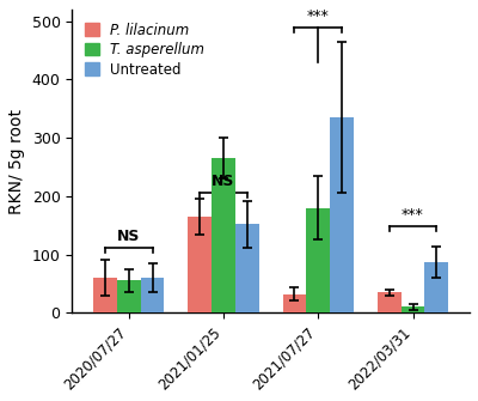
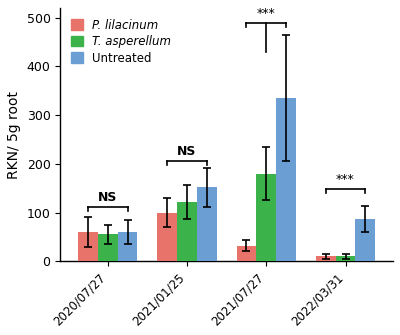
P. lilacinum/2021/01/25: 165 -> 100
T. asperellum/2021/01/25: 265 -> 122
P. lilacinum/2022/03/31: 35 -> 10
